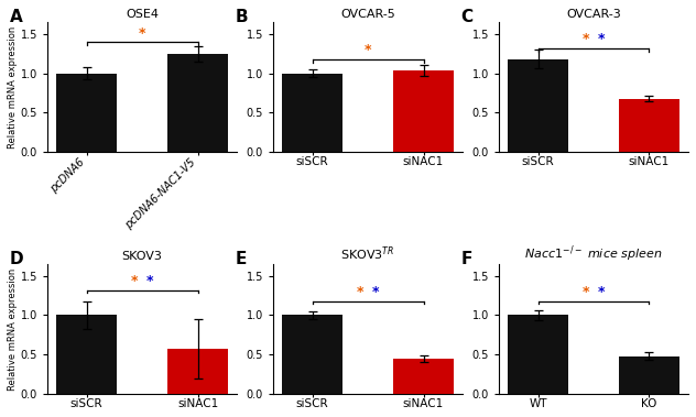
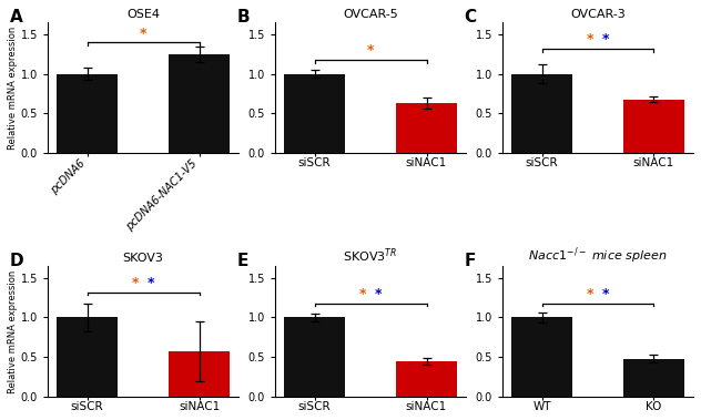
OVCAR-5/siNAC1: 1.04 -> 0.63
OVCAR-3/siSCR: 1.18 -> 1.00
